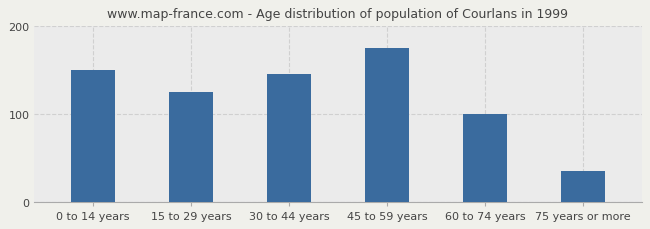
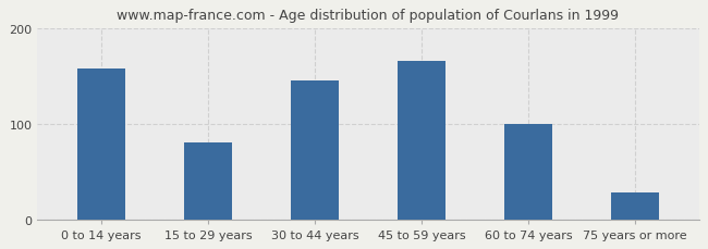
0 to 14 years: 150 -> 158
15 to 29 years: 125 -> 80
45 to 59 years: 175 -> 166
75 years or more: 35 -> 28
